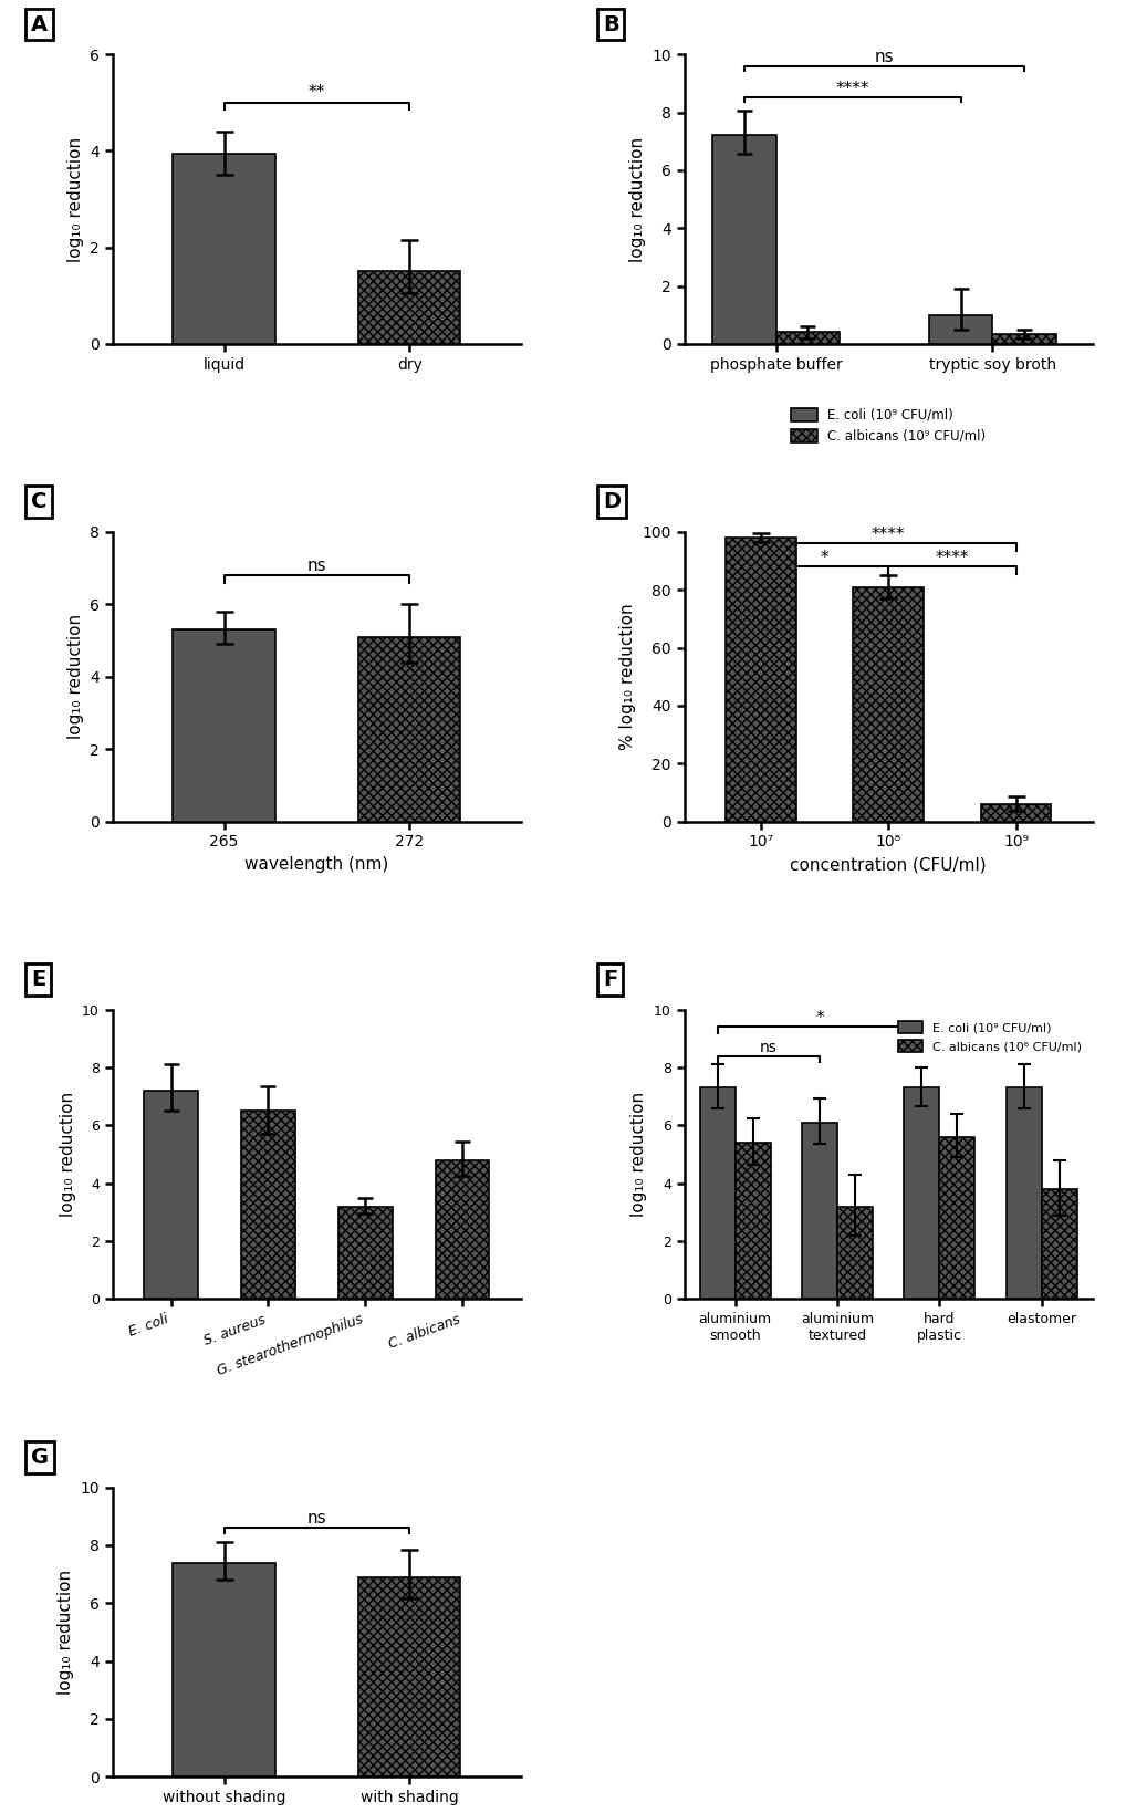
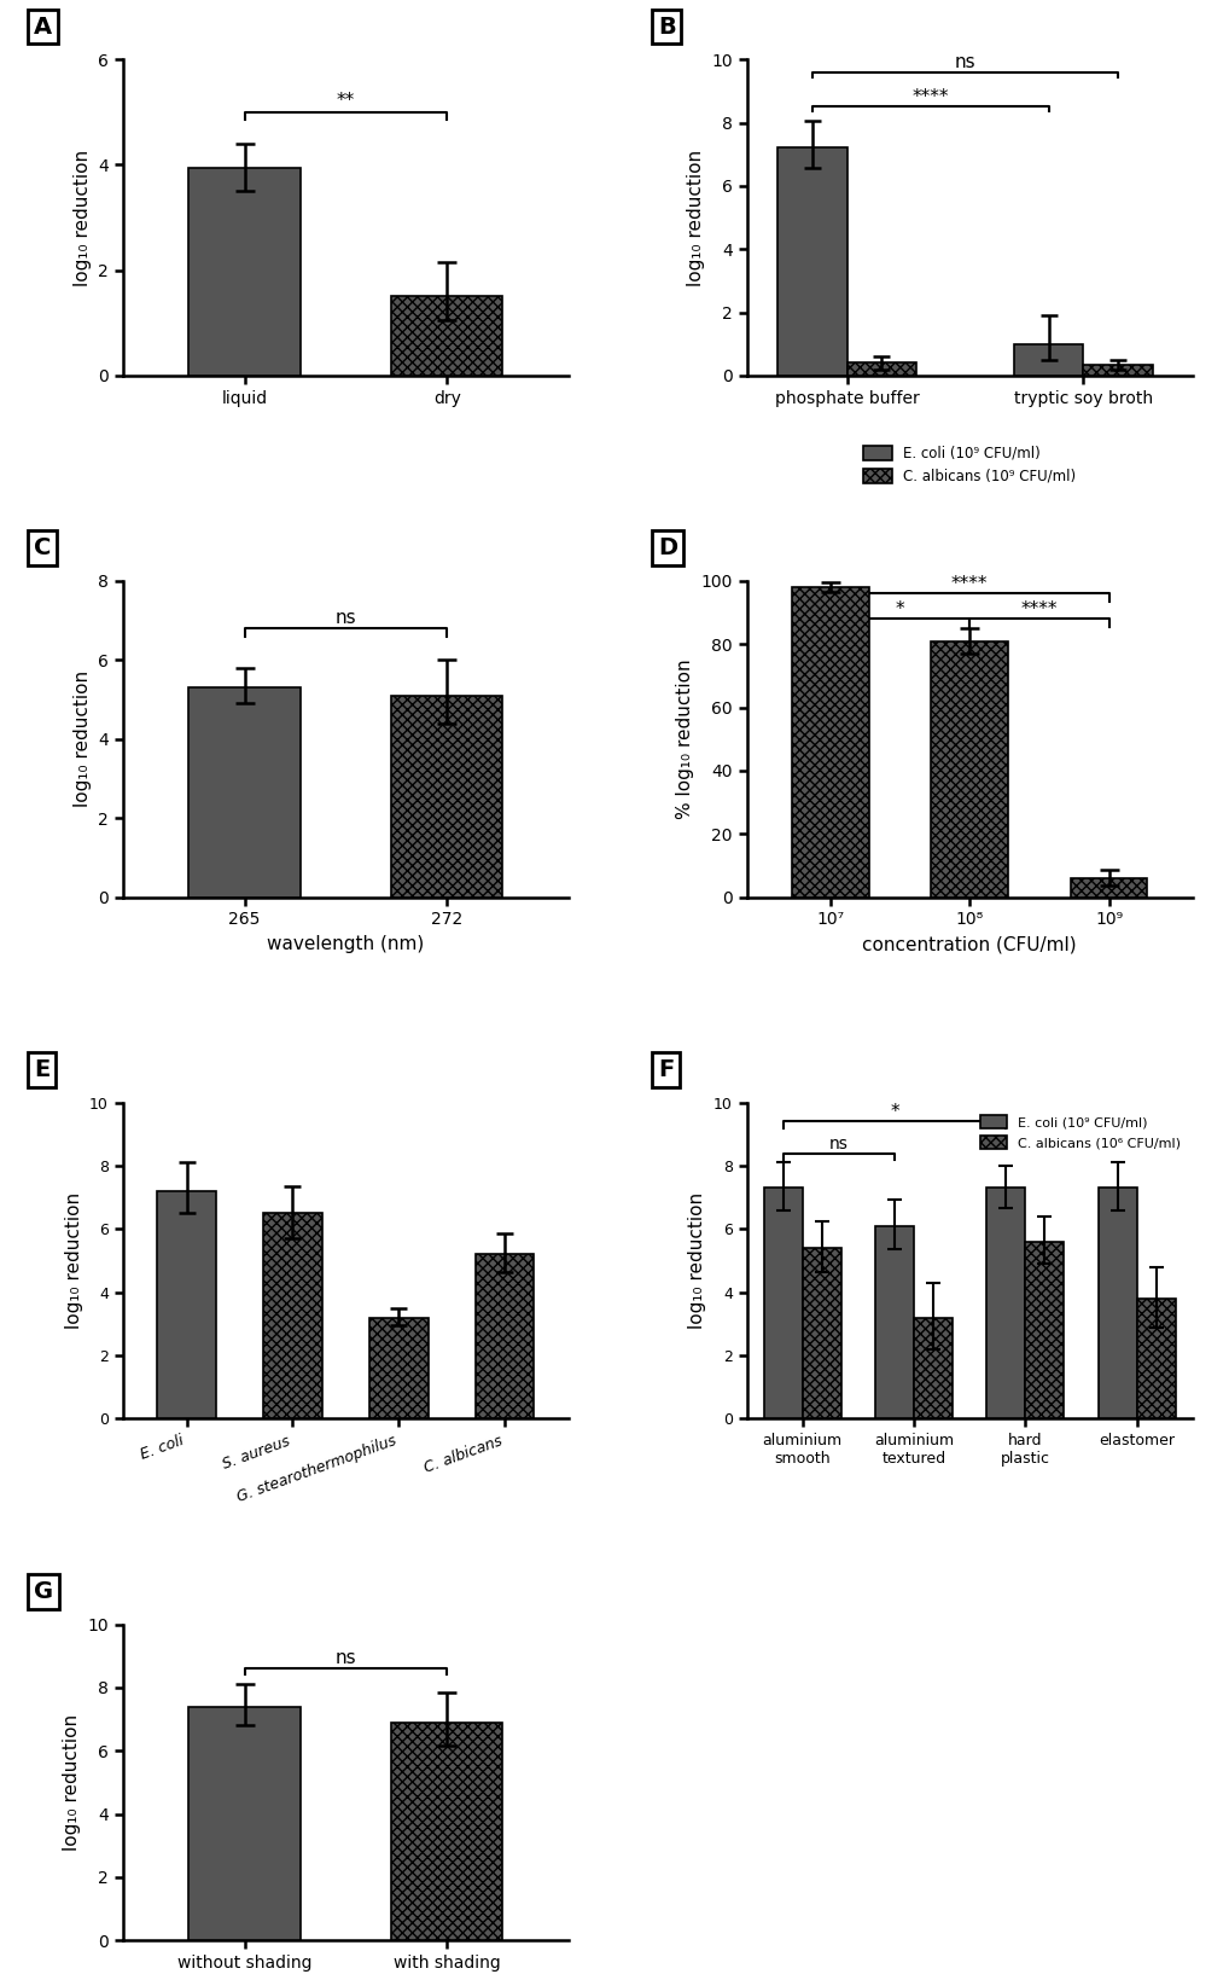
C. albicans: 4.8 -> 5.2
